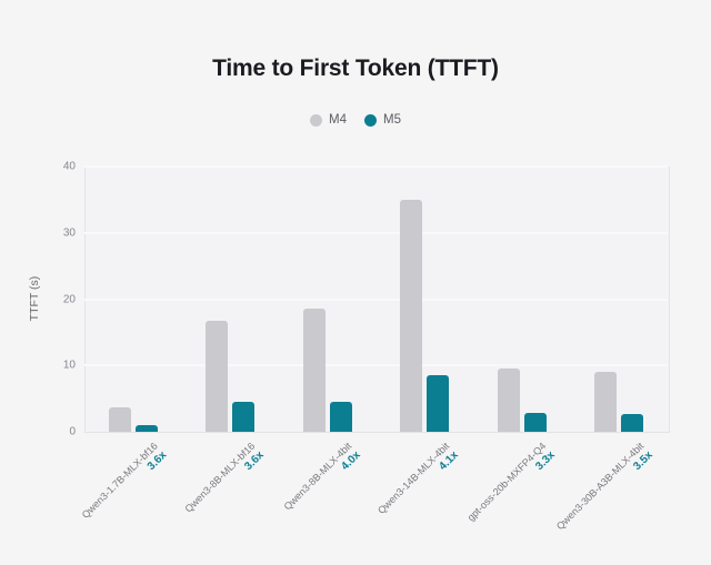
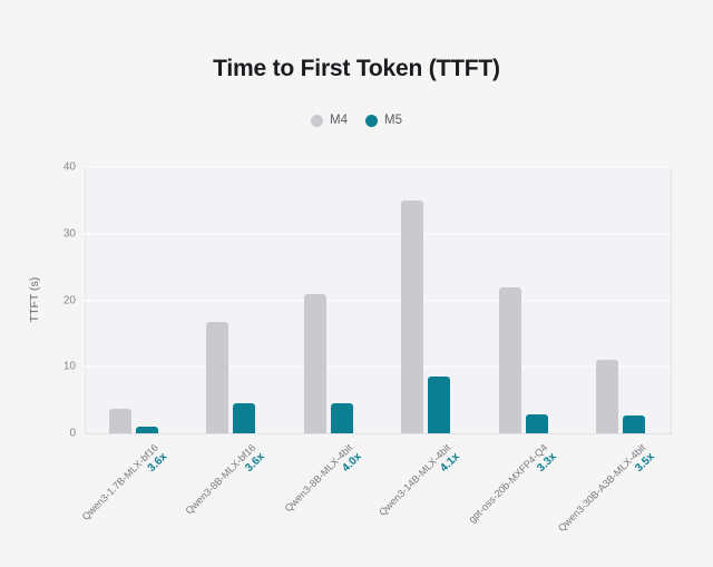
M4/Qwen3-8B-MLX-4bit: 18 -> 21
M4/gpt-oss-20b-MXFP4-Q4: 10 -> 22
M4/Qwen3-30B-A3B-MLX-4bit: 9 -> 11
